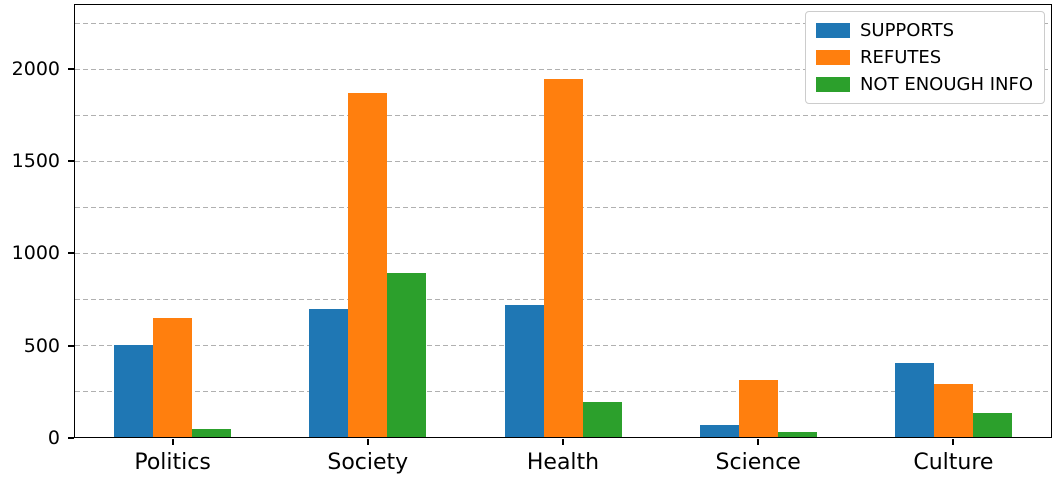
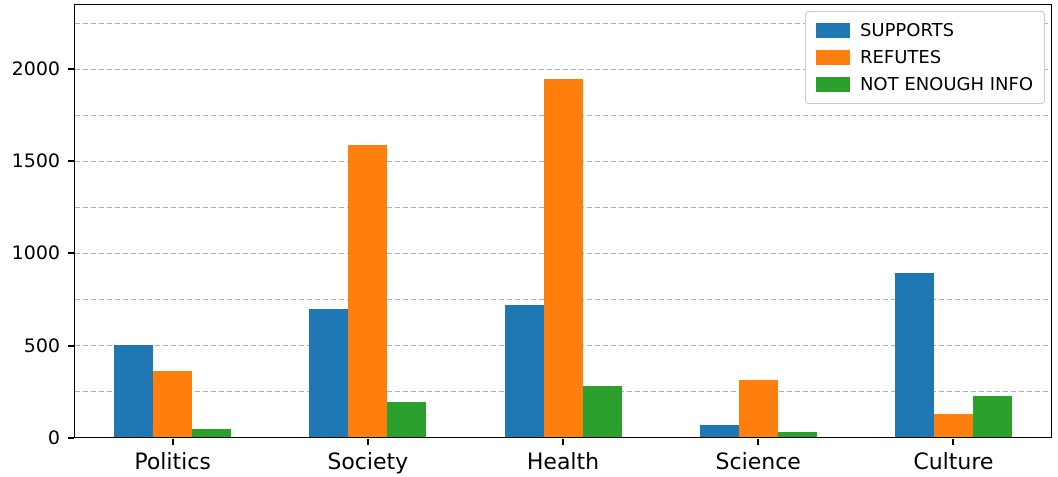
REFUTES/Politics: 650 -> 360
REFUTES/Society: 1870 -> 1590
NOT ENOUGH INFO/Society: 890 -> 190
NOT ENOUGH INFO/Health: 190 -> 280
SUPPORTS/Culture: 400 -> 890
REFUTES/Culture: 290 -> 120
NOT ENOUGH INFO/Culture: 130 -> 220
